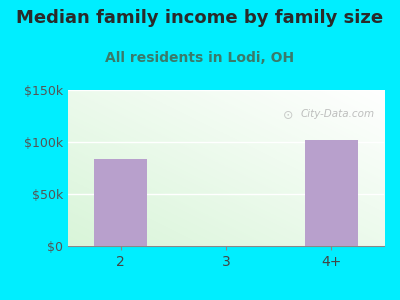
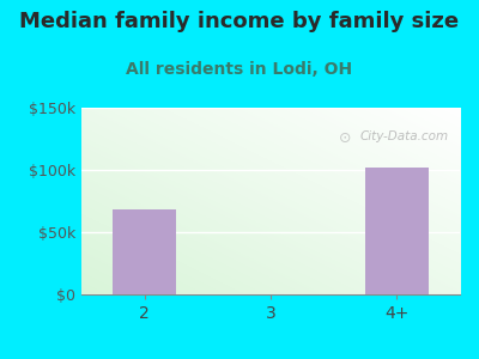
2: $84k -> $68k
